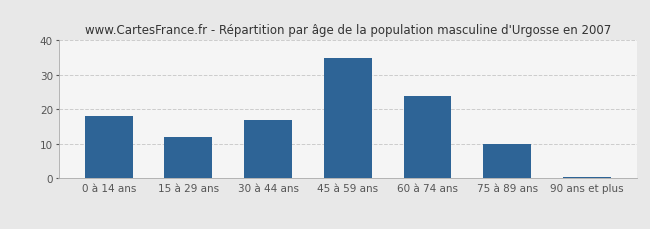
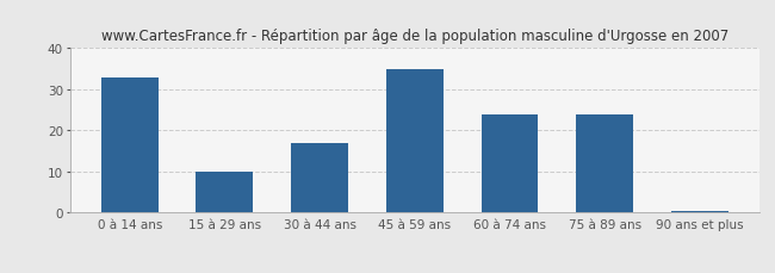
0 à 14 ans: 18.0 -> 33.0
15 à 29 ans: 12.0 -> 10.0
75 à 89 ans: 10.0 -> 24.0
